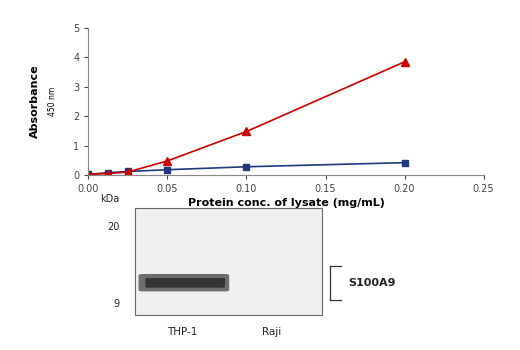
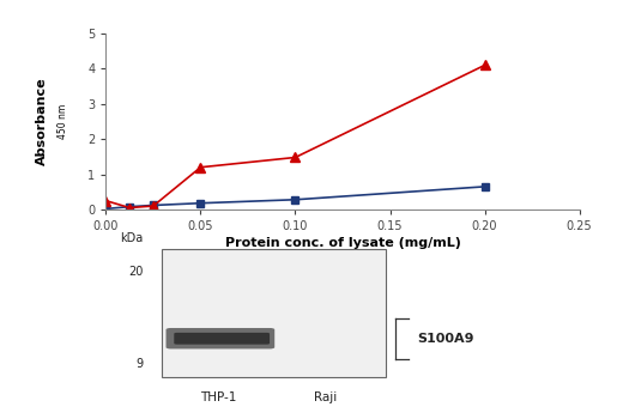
THP-1/0.00: 0.02 -> 0.25
THP-1/0.05: 0.48 -> 1.20
Raji/0.20: 0.42 -> 0.65
THP-1/0.20: 3.85 -> 4.10
